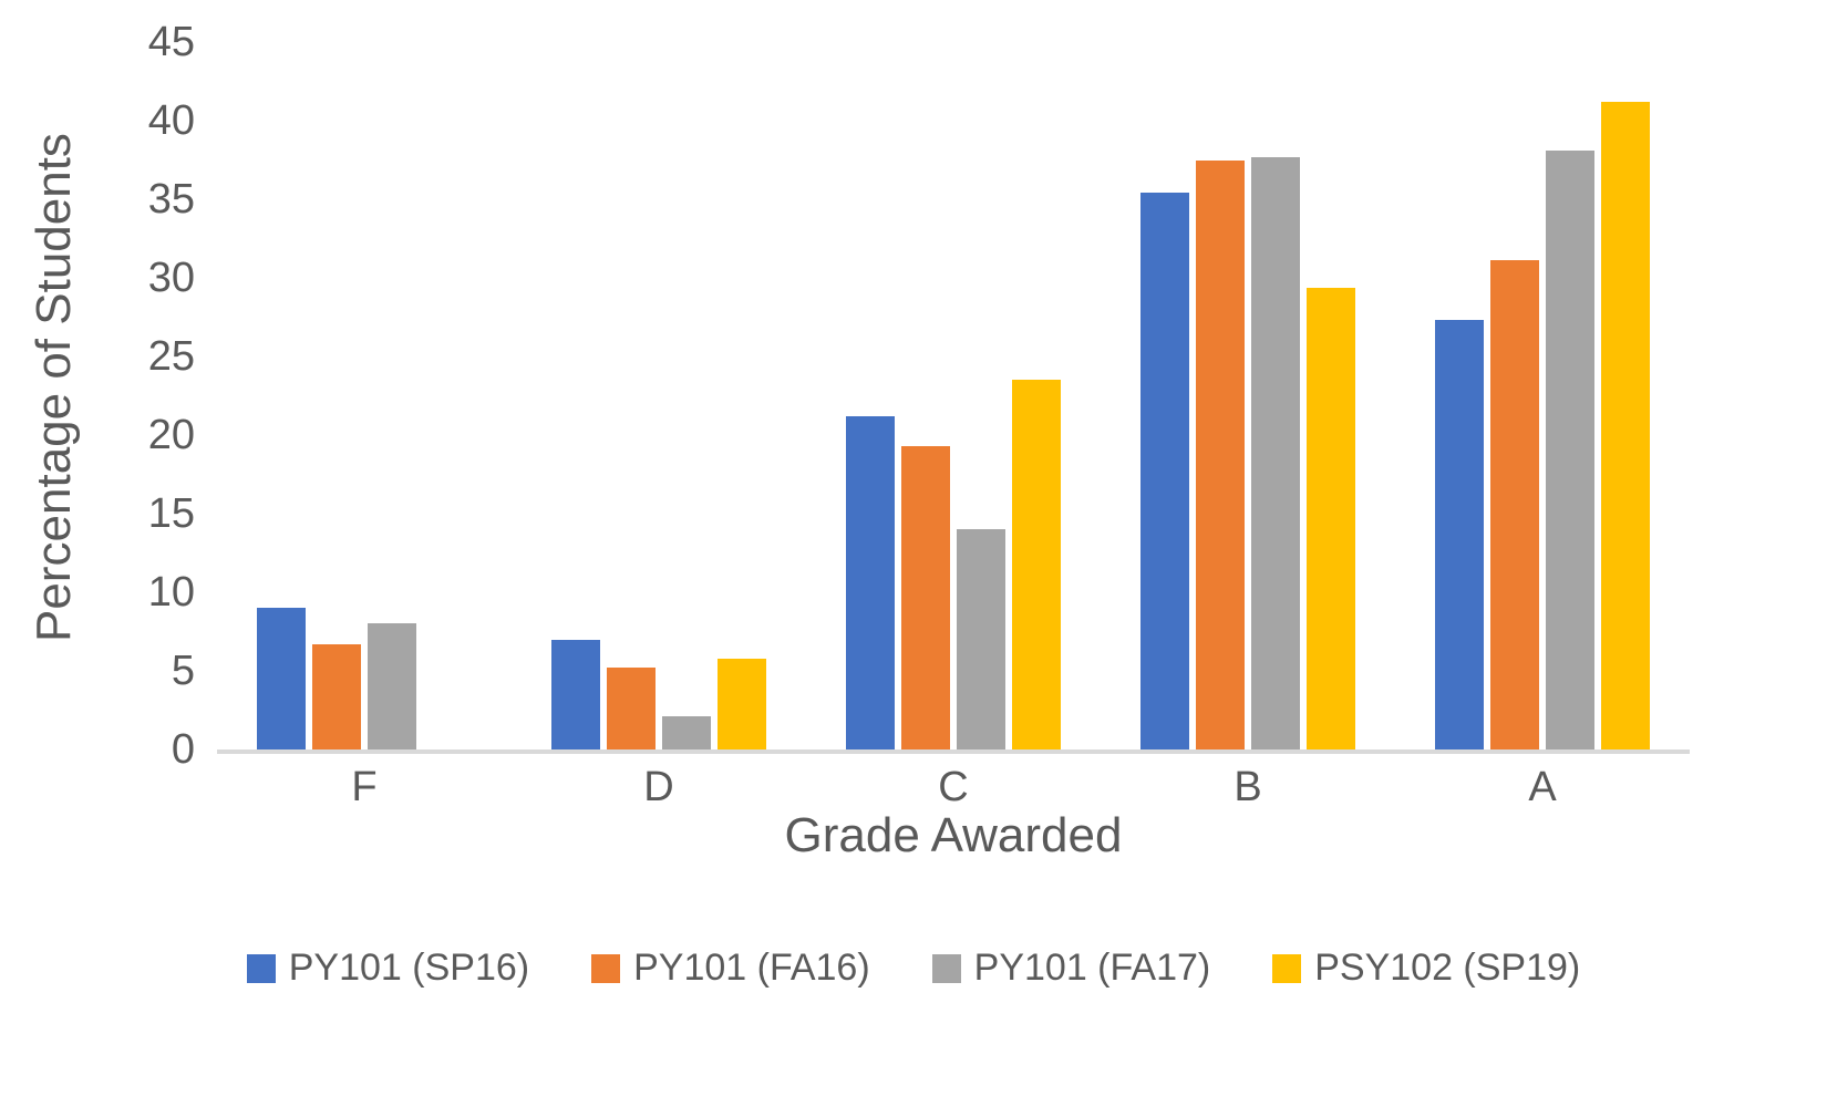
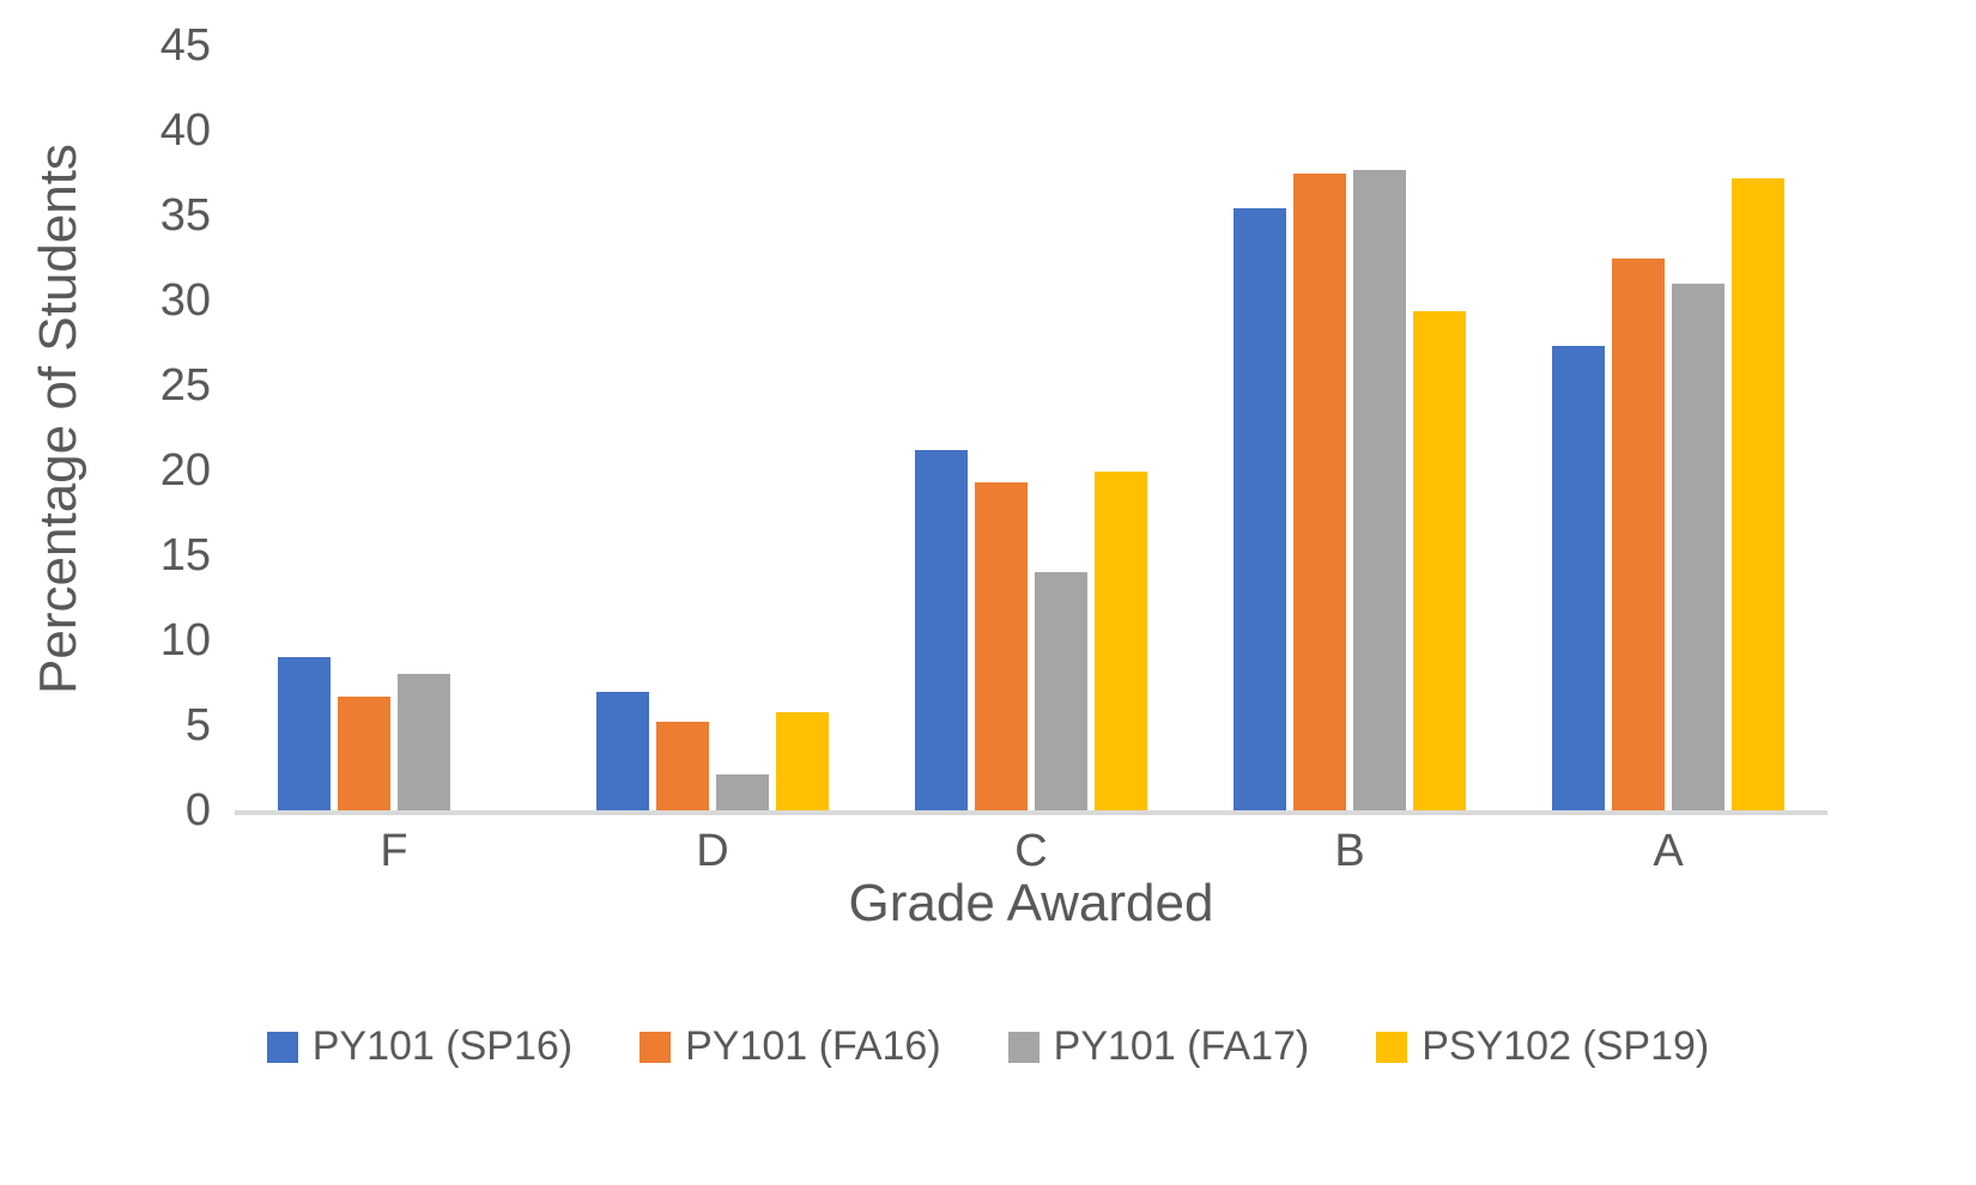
PSY102 (SP19)/C: 23.5 -> 19.9
PY101 (FA16)/A: 31.1 -> 32.5
PY101 (FA17)/A: 38.1 -> 31.0
PSY102 (SP19)/A: 41.2 -> 37.2
